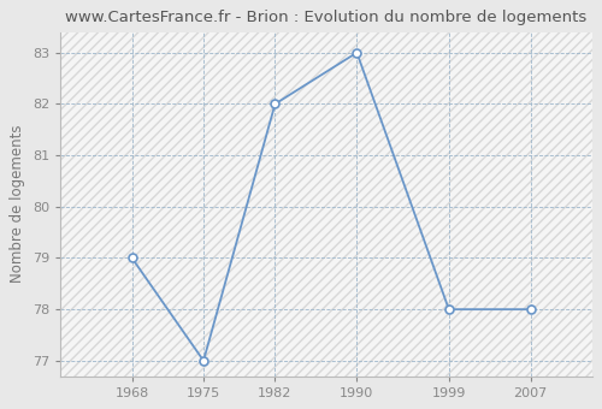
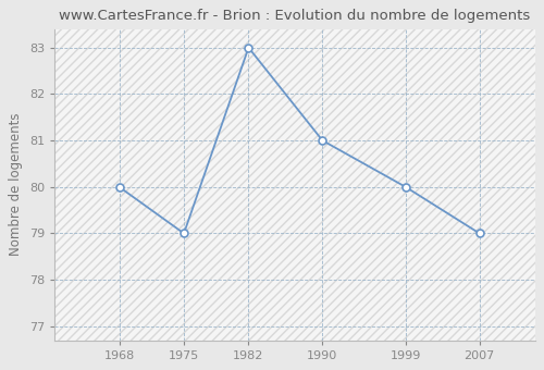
1968: 79 -> 80
1975: 77 -> 79
1982: 82 -> 83
1990: 83 -> 81
1999: 78 -> 80
2007: 78 -> 79
